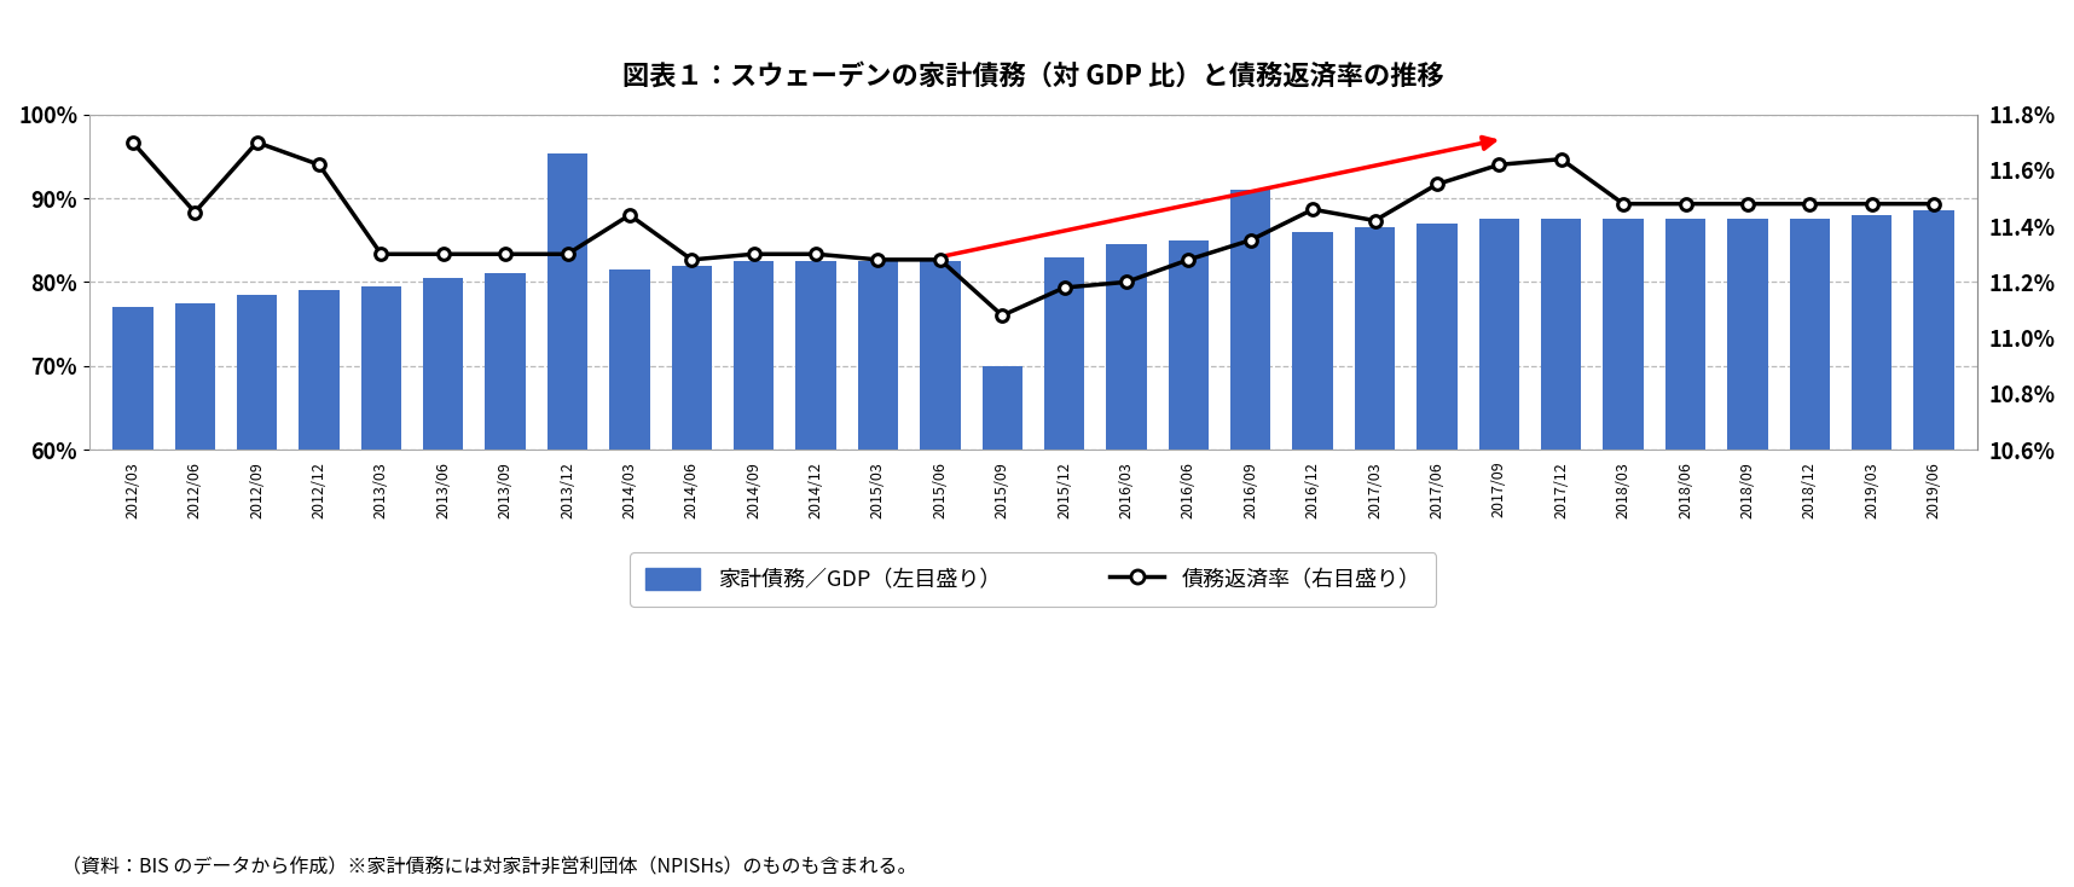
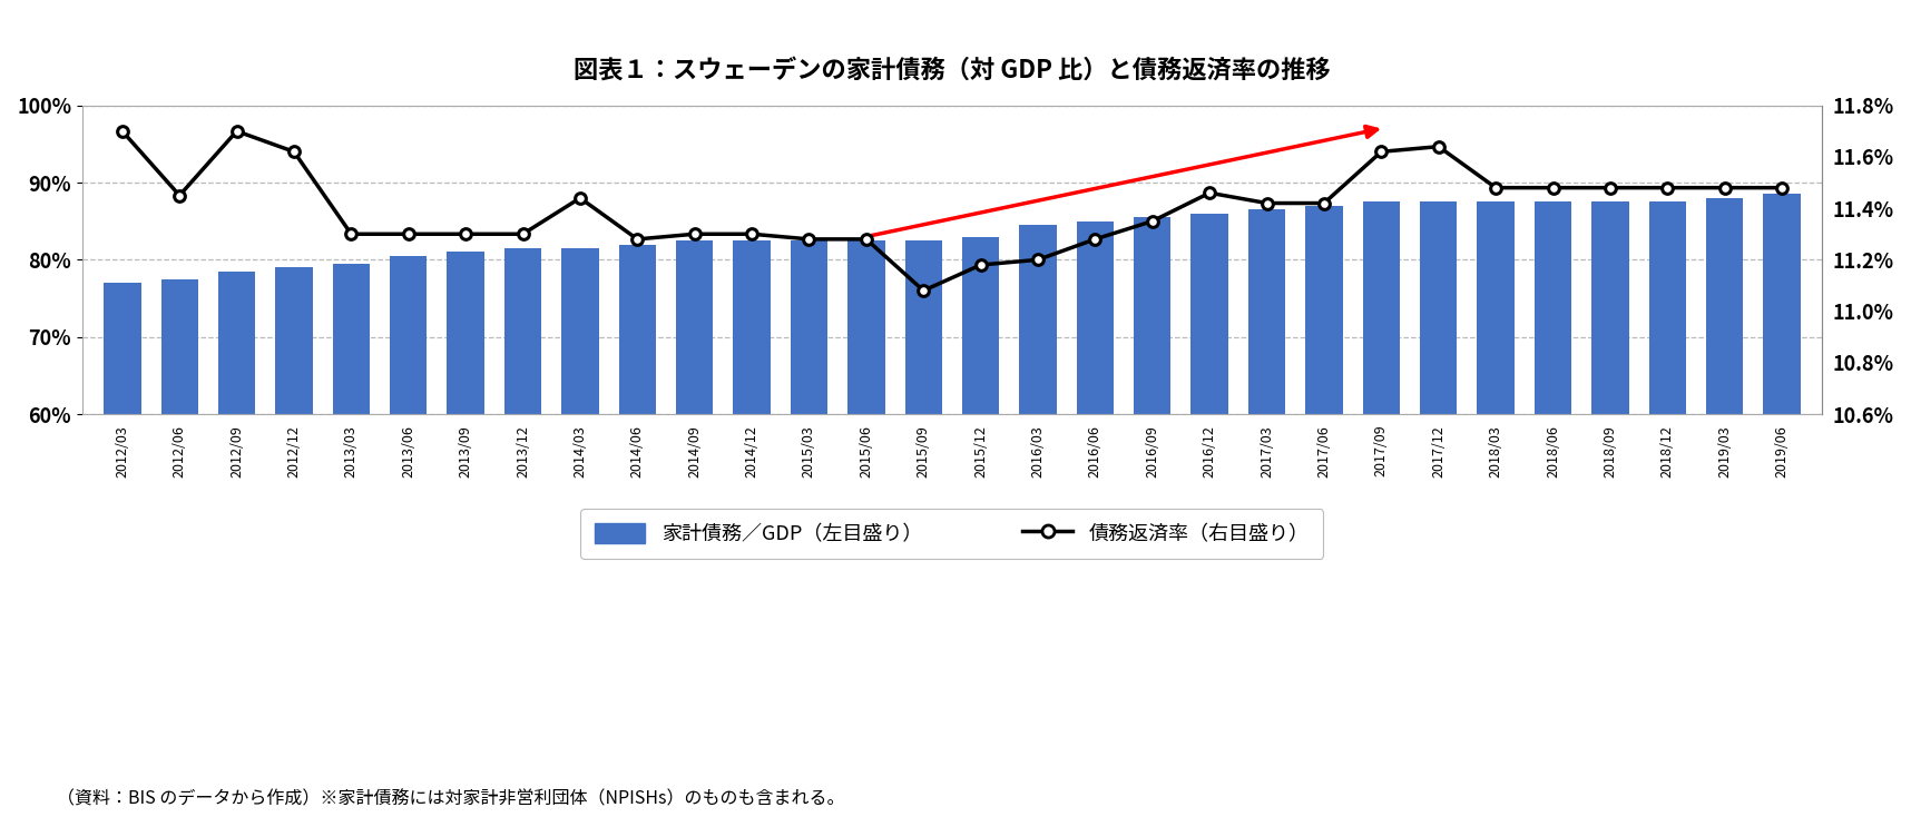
家計債務／GDP（左目盛り）/2013/12: 95.4% -> 81.5%
家計債務／GDP（左目盛り）/2015/09: 70.0% -> 82.5%
家計債務／GDP（左目盛り）/2016/09: 91.0% -> 85.5%
債務返済率（右目盛り）/2017/06: 11.55% -> 11.42%
